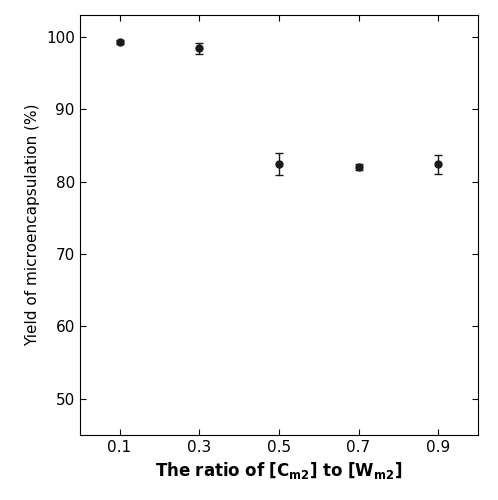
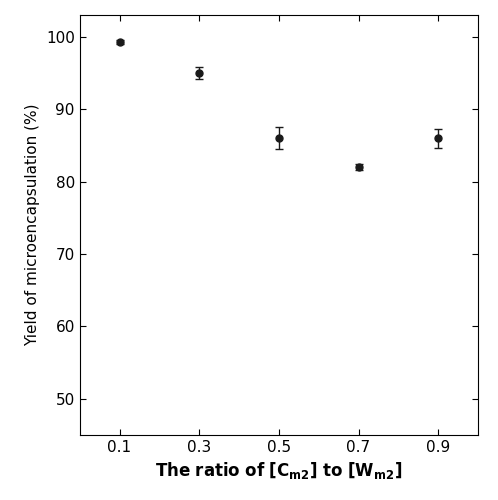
0.3: 98.4 -> 95.0
0.5: 82.4 -> 86.0
0.9: 82.4 -> 86.0
